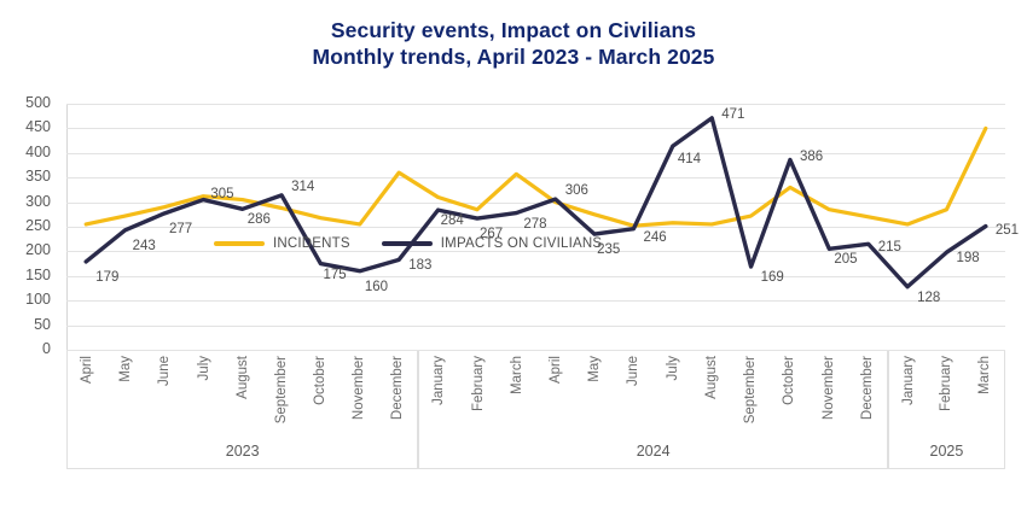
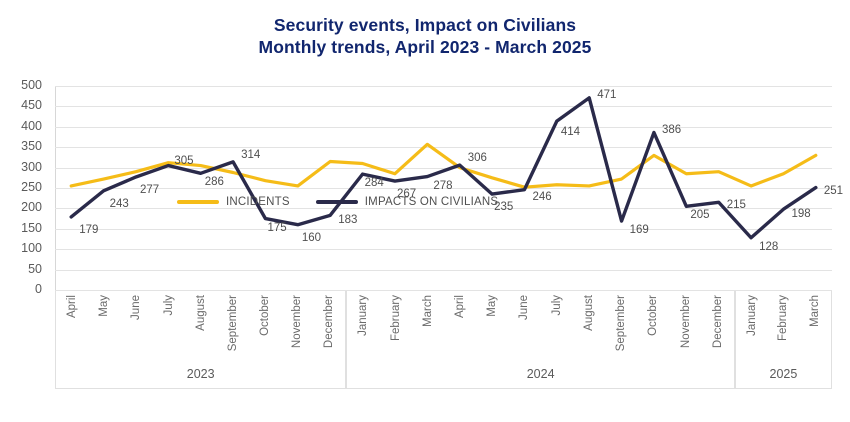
INCIDENTS/December 2023: 360 -> 320
INCIDENTS/December 2024: 270 -> 290
INCIDENTS/March 2025: 450 -> 330
